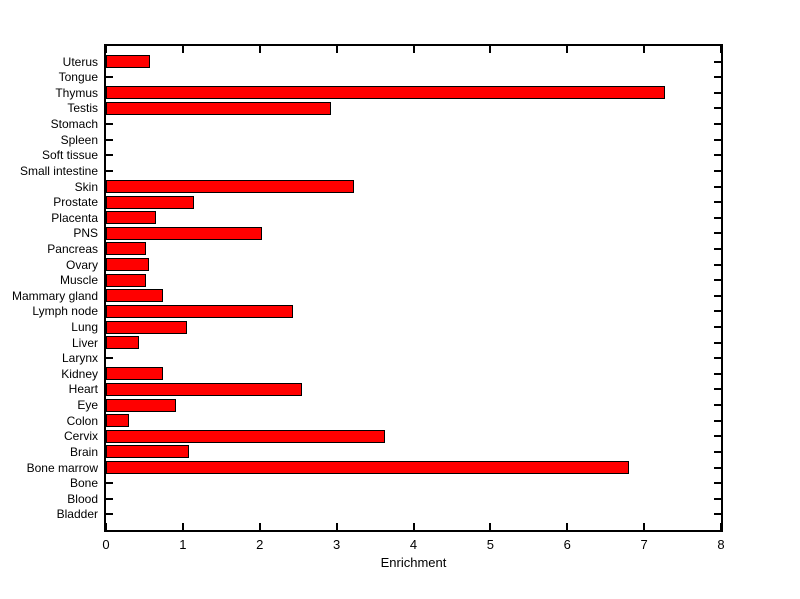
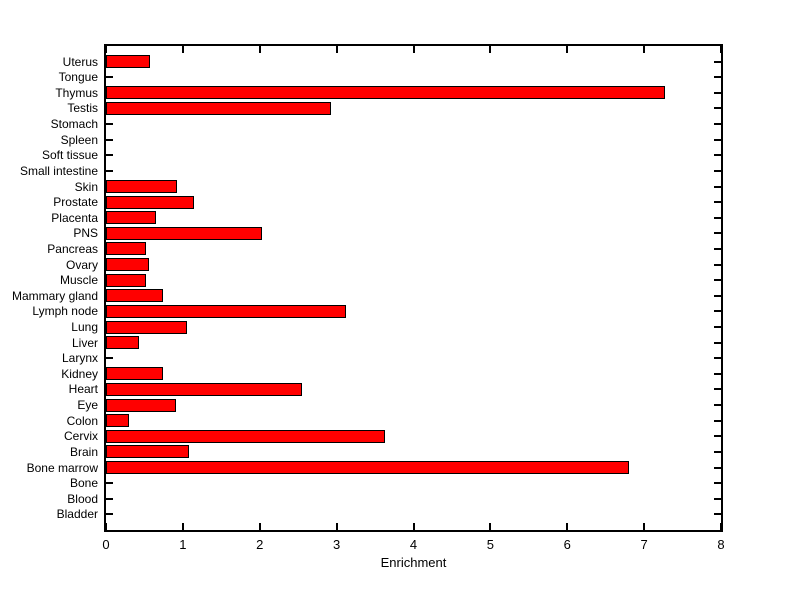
Skin: 3.2 -> 0.9
Lymph node: 2.4 -> 3.1
